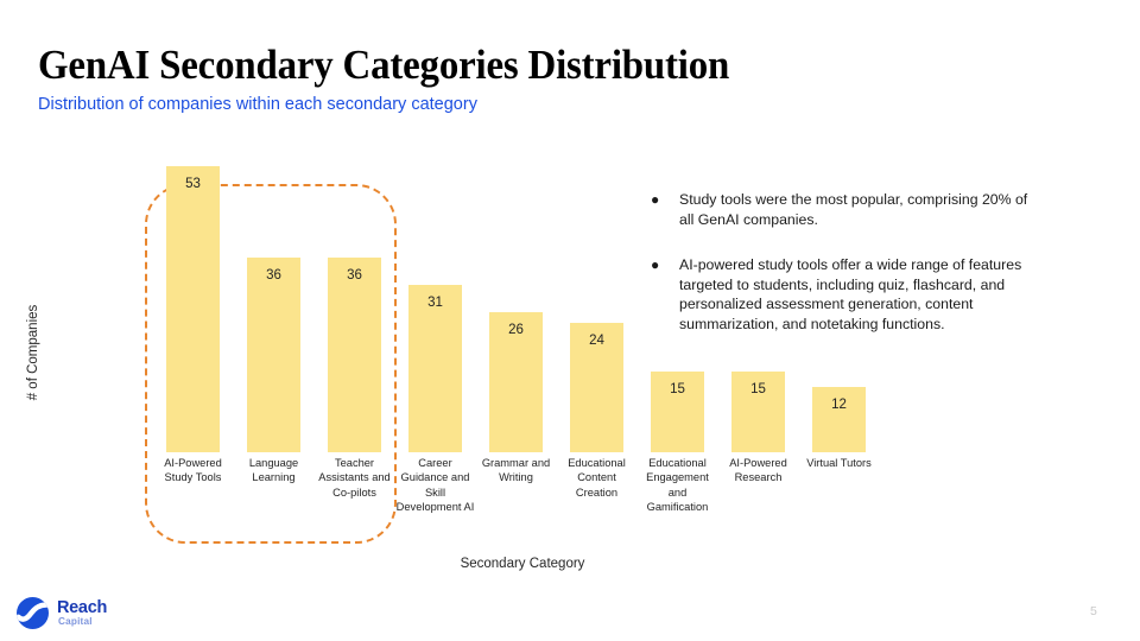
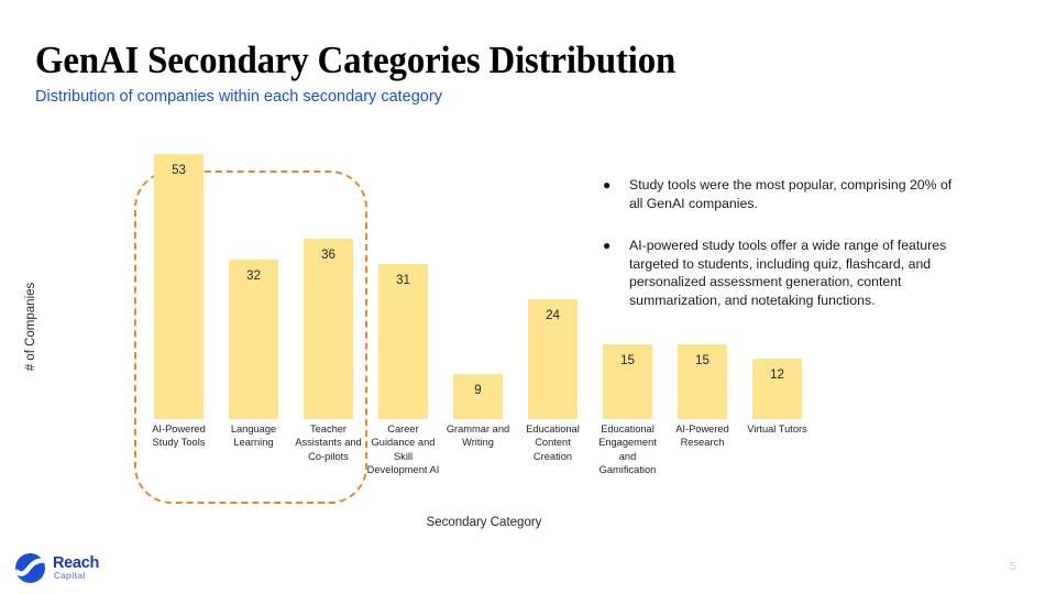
Language Learning: 36 -> 32
Grammar and Writing: 26 -> 9
